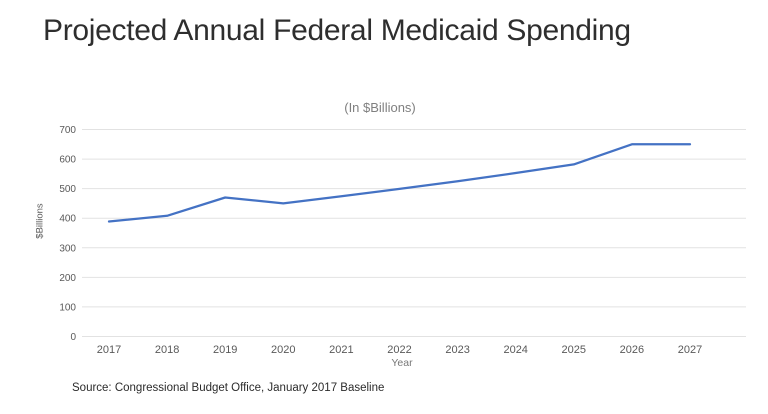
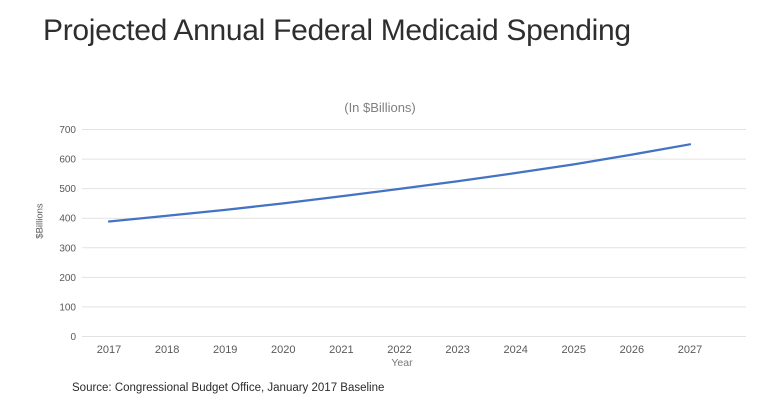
2019: 470 -> 430
2026: 650 -> 620
